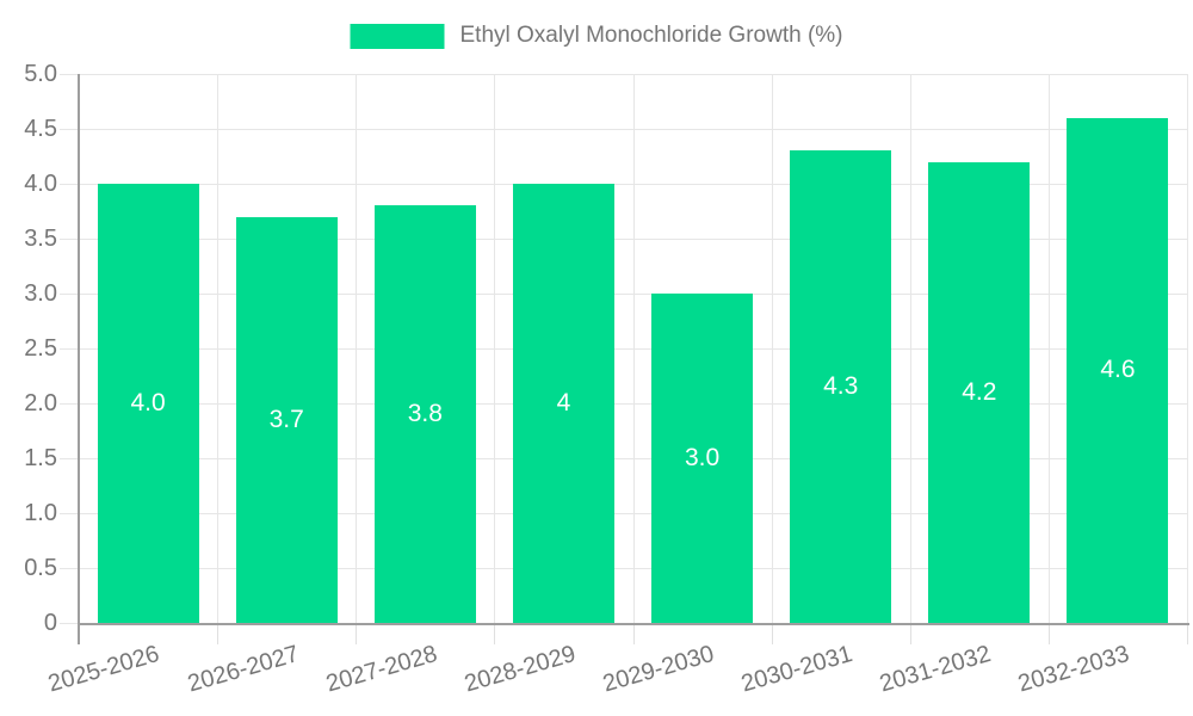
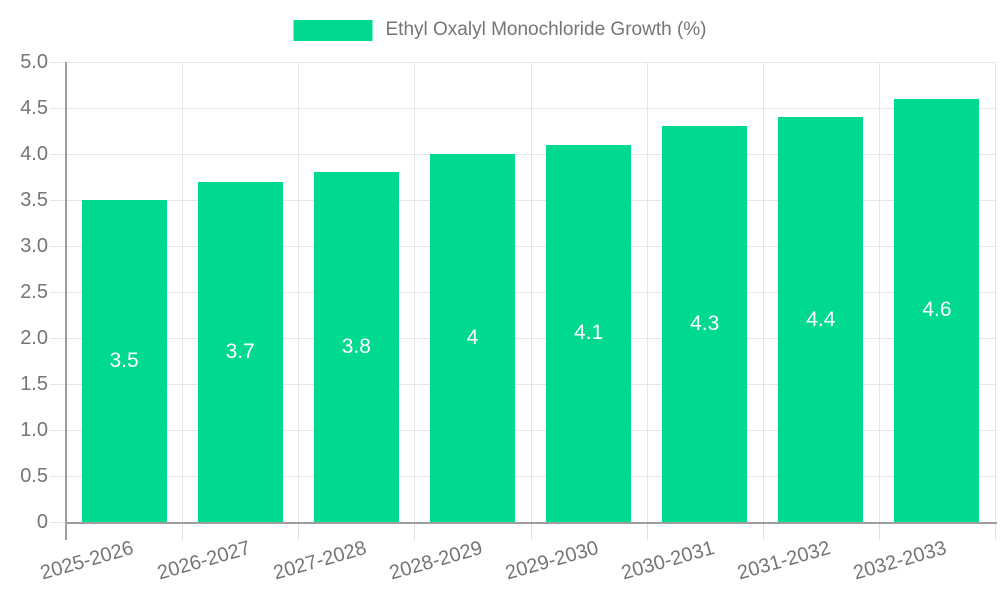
2025-2026: 4.0 -> 3.5
2029-2030: 3.0 -> 4.1
2031-2032: 4.2 -> 4.4
